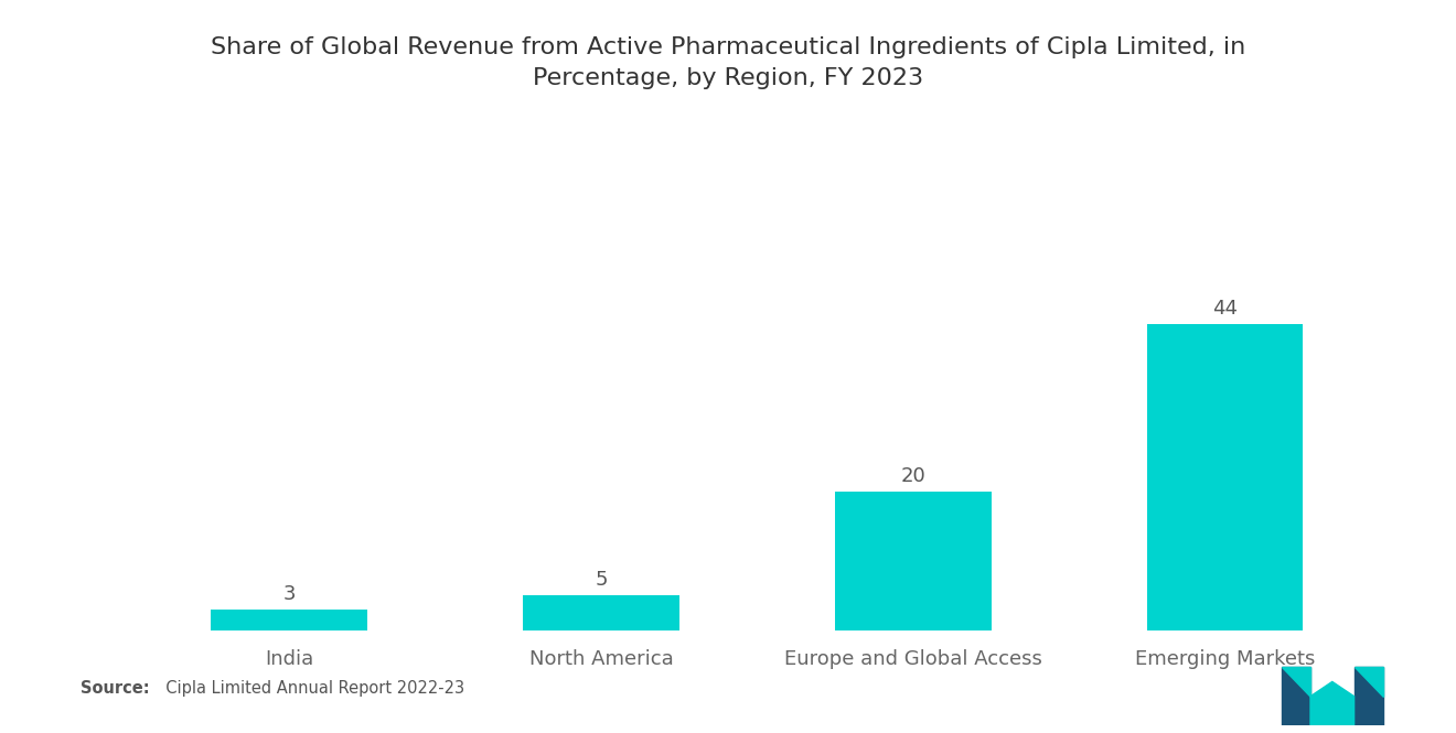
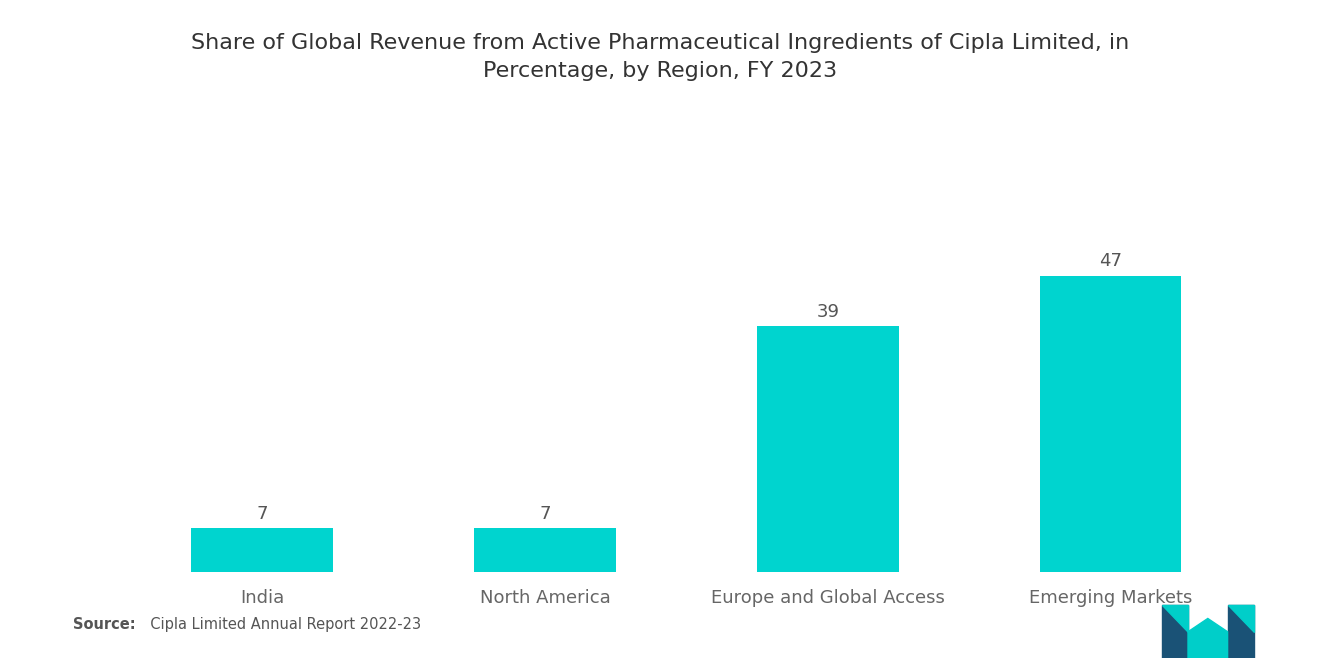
India: 3 -> 7
North America: 5 -> 7
Europe and Global Access: 20 -> 39
Emerging Markets: 44 -> 47
